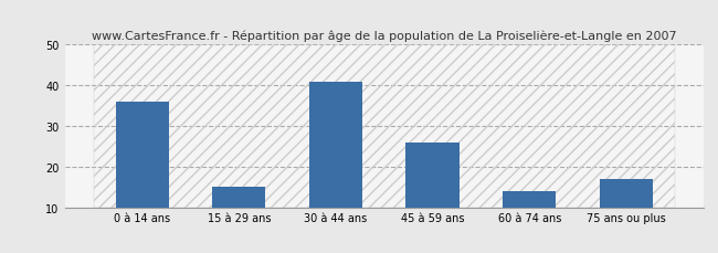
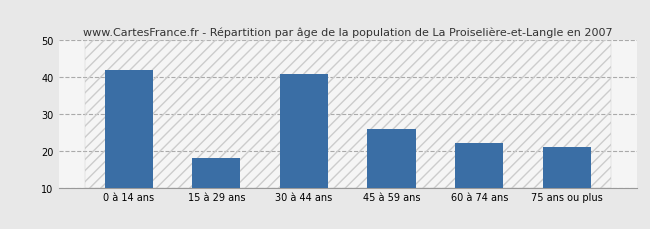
0 à 14 ans: 36 -> 42
15 à 29 ans: 15 -> 18
60 à 74 ans: 14 -> 22
75 ans ou plus: 17 -> 21
